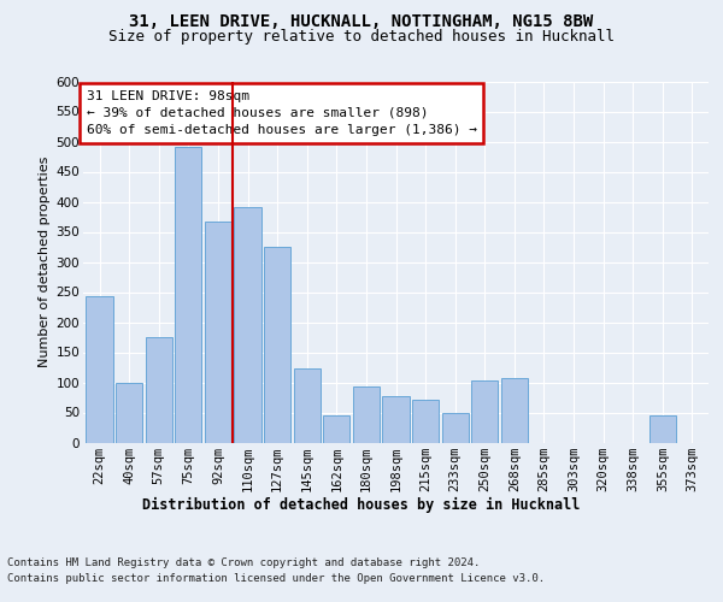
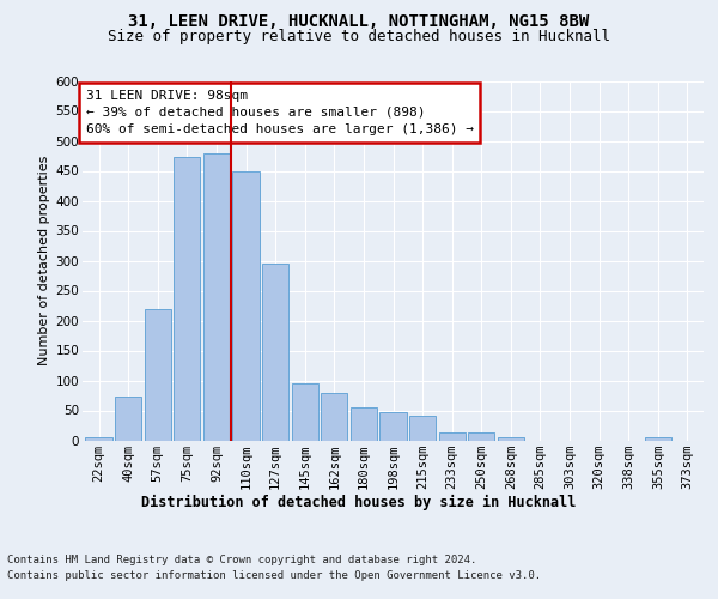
22sqm: 244 -> 5
40sqm: 100 -> 73
57sqm: 176 -> 220
75sqm: 492 -> 473
92sqm: 368 -> 480
110sqm: 392 -> 449
127sqm: 326 -> 295
145sqm: 124 -> 96
162sqm: 46 -> 80
180sqm: 94 -> 55
198sqm: 78 -> 48
215sqm: 72 -> 41
233sqm: 50 -> 13
250sqm: 104 -> 13
268sqm: 108 -> 5
355sqm: 46 -> 5
